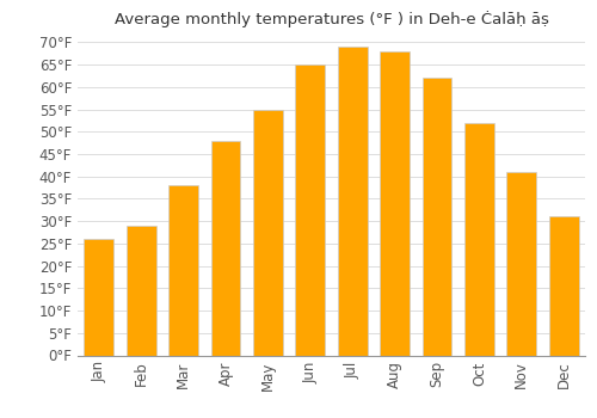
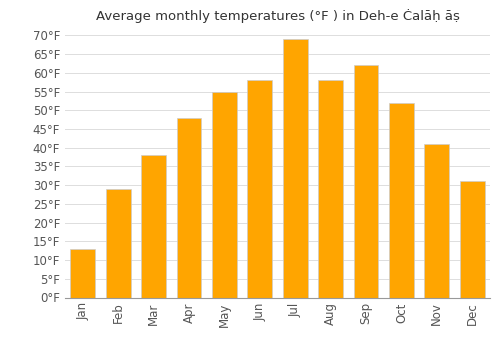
Jan: 26°F -> 13°F
Jun: 65°F -> 58°F
Aug: 68°F -> 58°F
